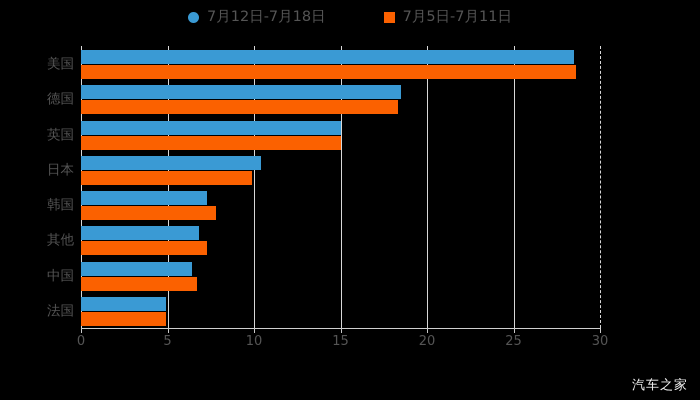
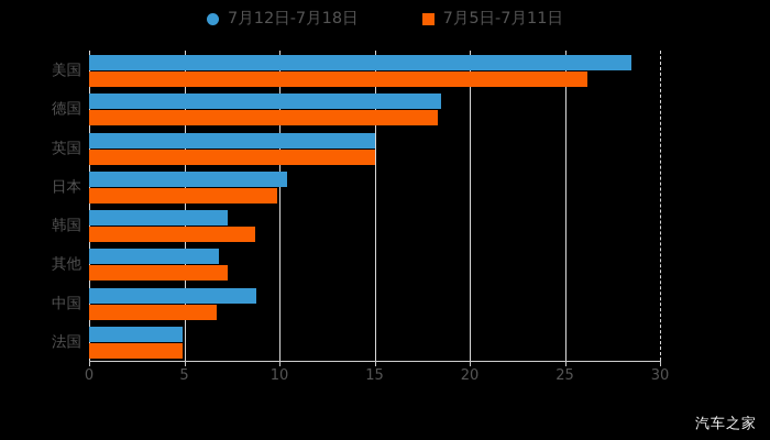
7月5日-7月11日/美国: 28.6 -> 26.2
7月5日-7月11日/韩国: 7.8 -> 8.7
7月12日-7月18日/中国: 6.4 -> 8.8
